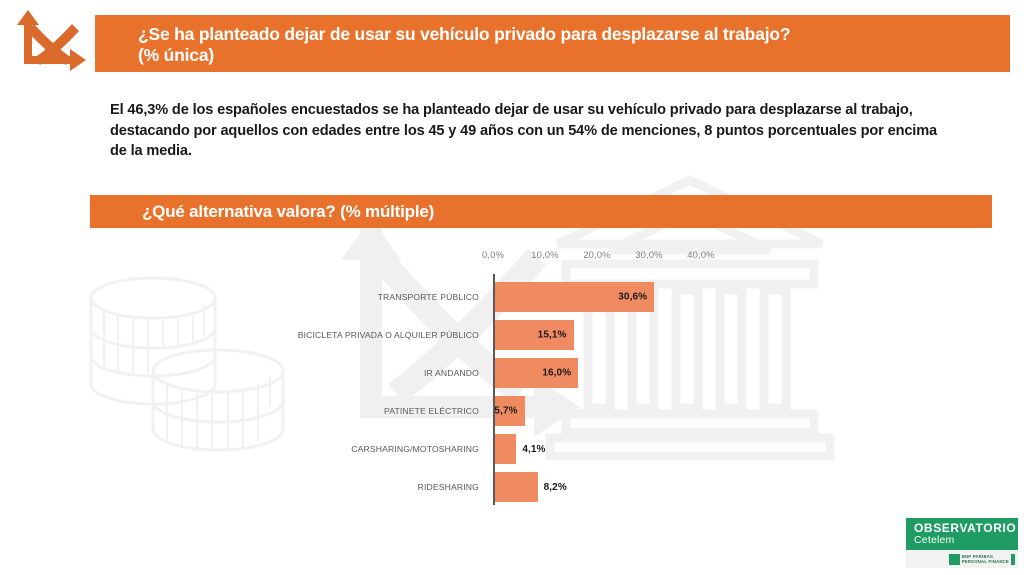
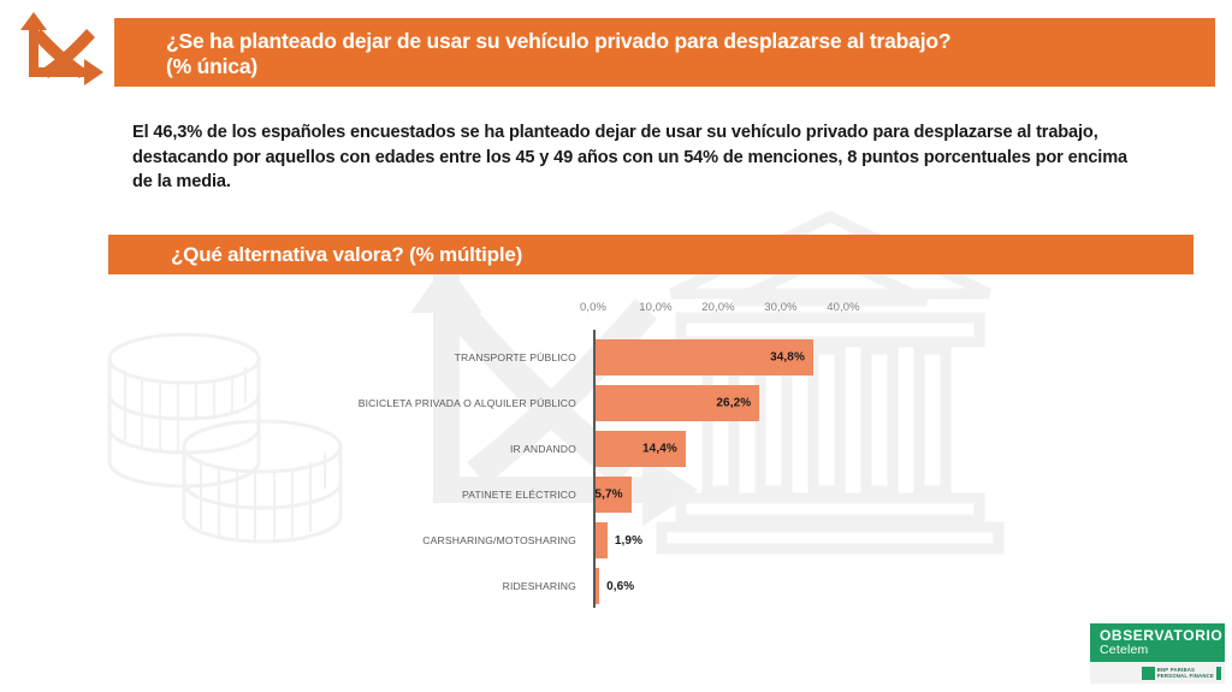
TRANSPORTE PÚBLICO: 30,6% -> 34,8%
BICICLETA PRIVADA O ALQUILER PÚBLICO: 15,1% -> 26,2%
IR ANDANDO: 16,0% -> 14,4%
CARSHARING/MOTOSHARING: 4,1% -> 1,9%
RIDESHARING: 8,2% -> 0,6%
